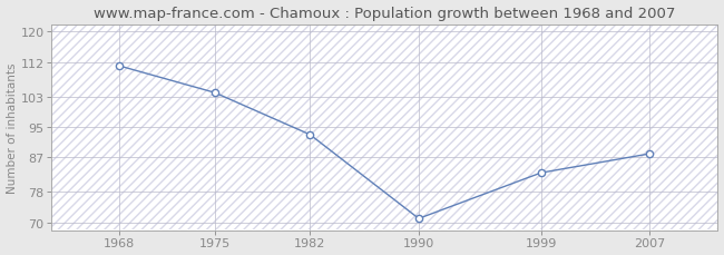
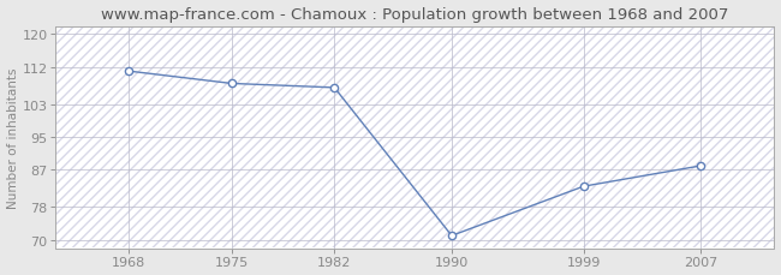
1975: 104 -> 108
1982: 93 -> 107
